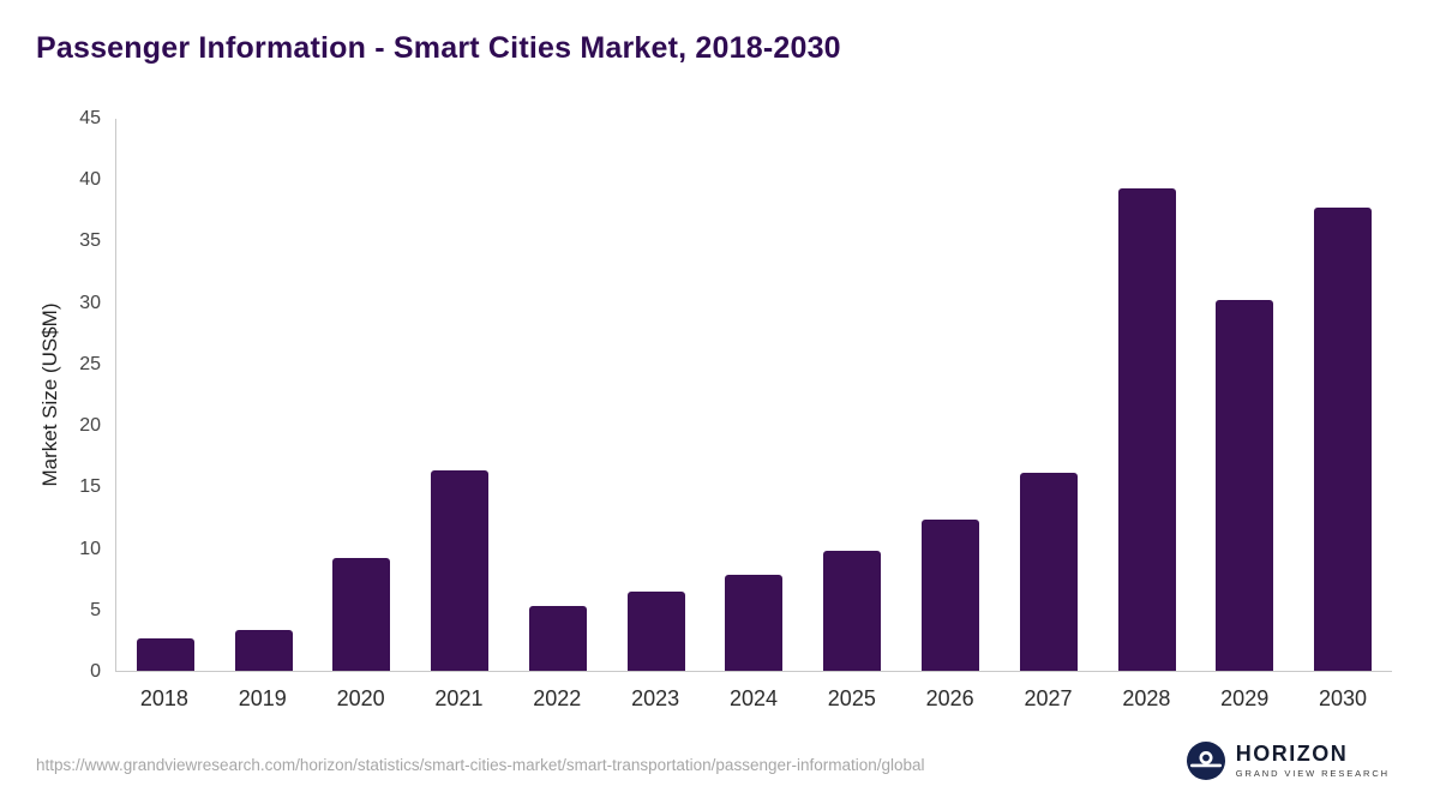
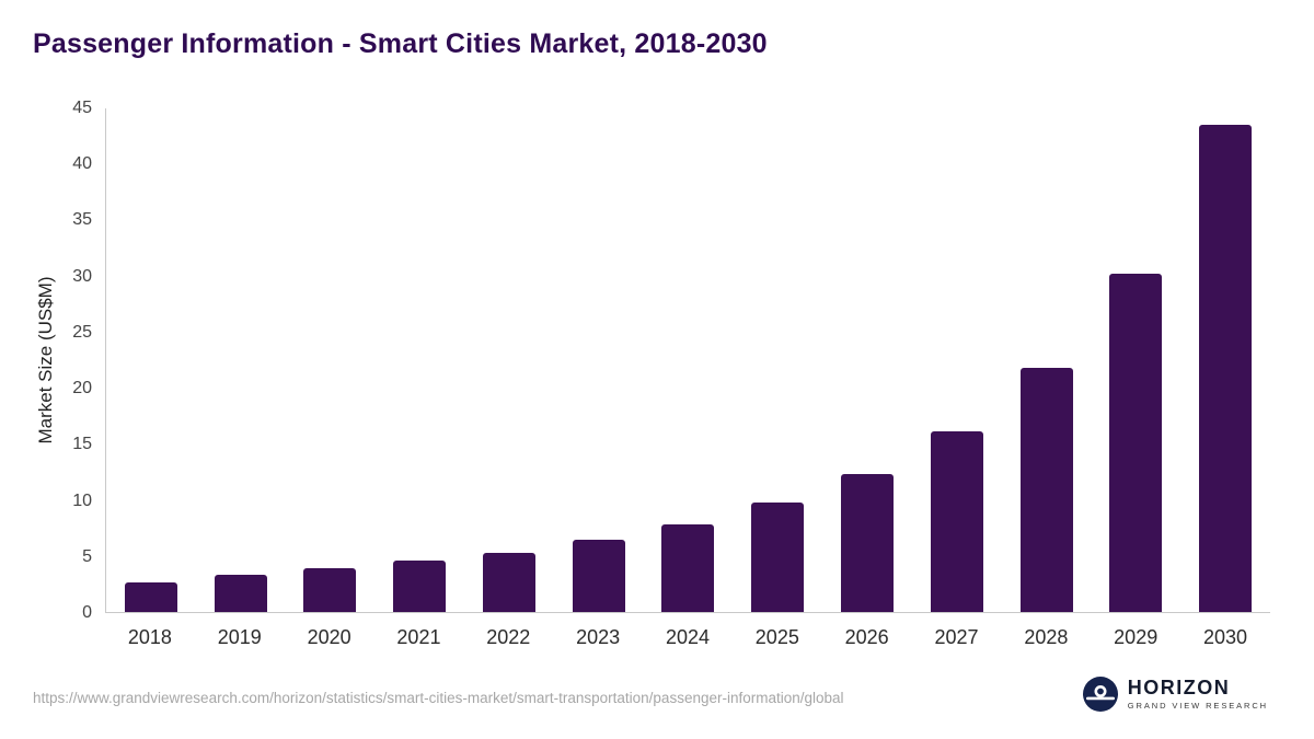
2020: 9.2 -> 3.9
2021: 16.3 -> 4.6
2028: 39.3 -> 21.8
2030: 37.8 -> 43.5
